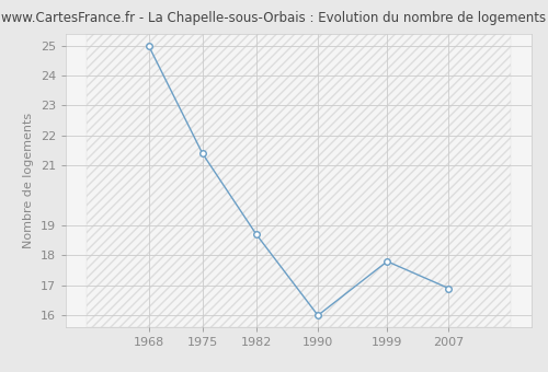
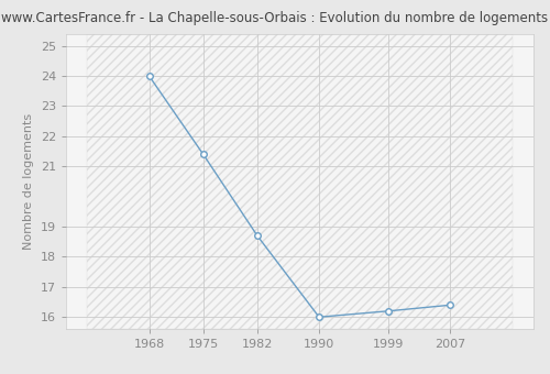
1968: 25.0 -> 24.0
1999: 17.8 -> 16.2
2007: 16.9 -> 16.4
